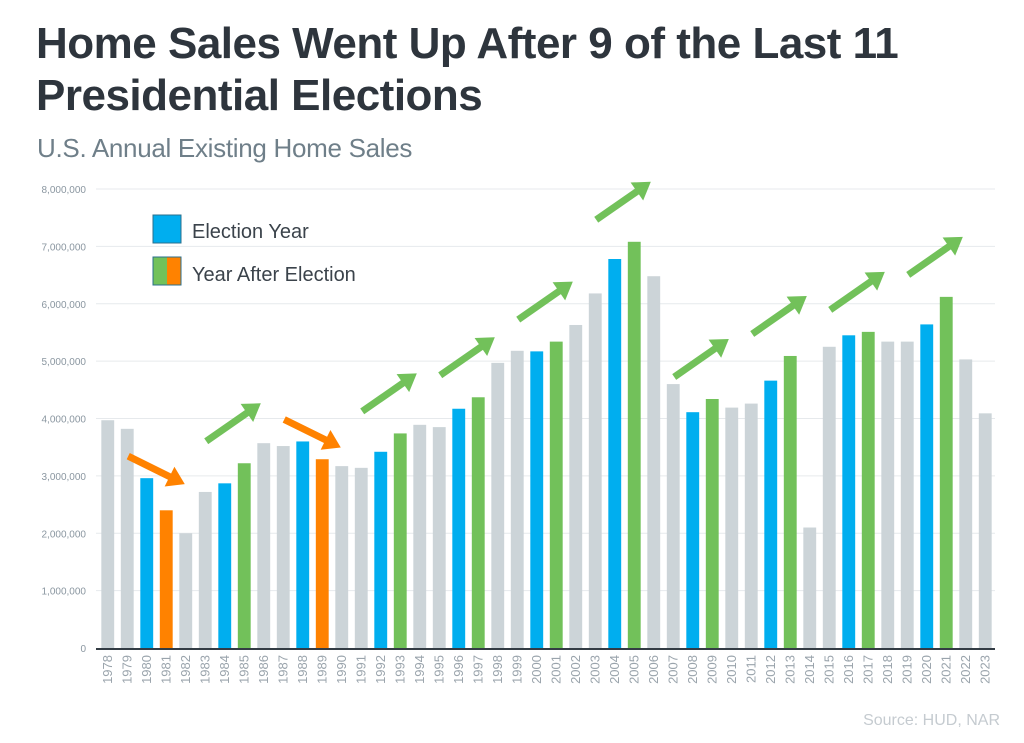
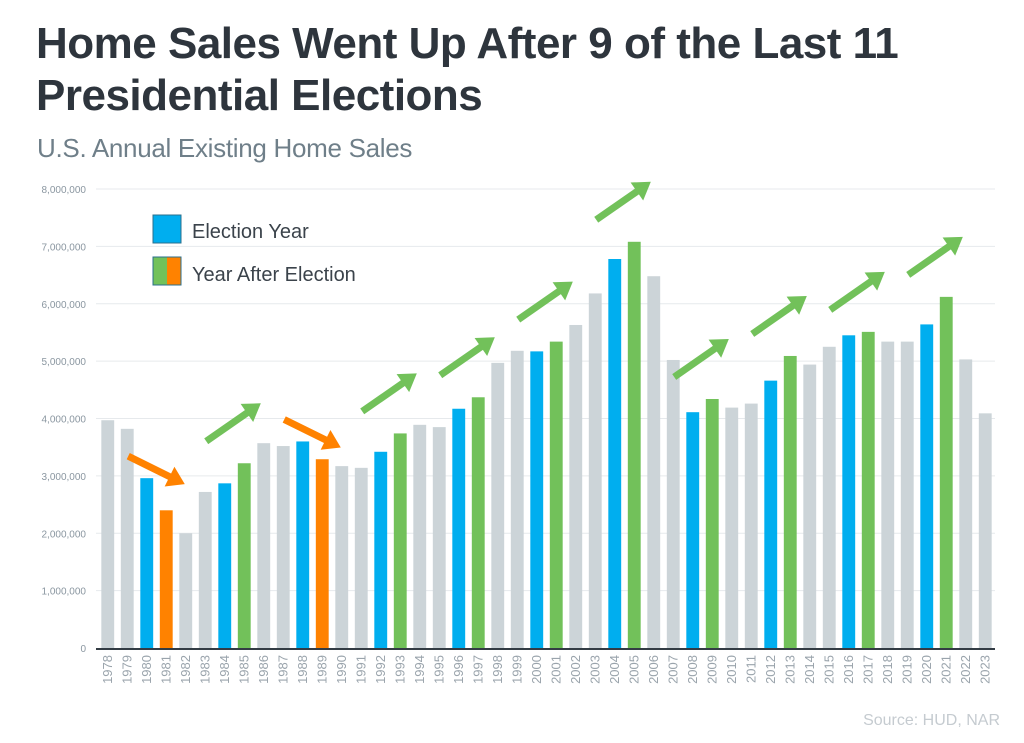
2007: 4600000 -> 5000000
2014: 2100000 -> 4900000
